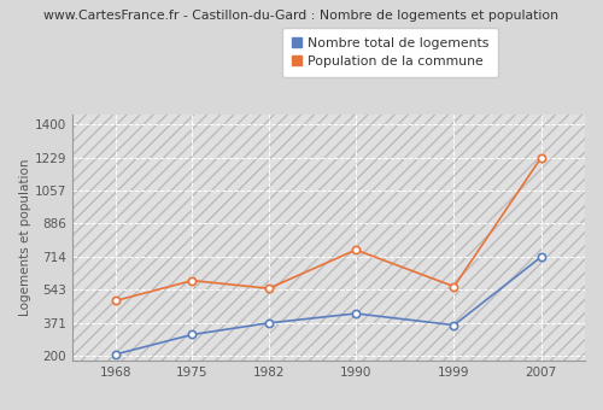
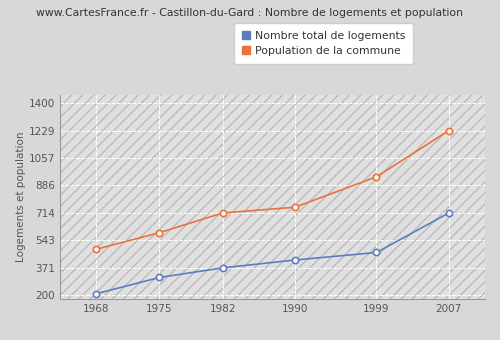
Population de la commune/1982: 550 -> 710
Nombre total de logements/1999: 360 -> 470
Population de la commune/1999: 560 -> 940
